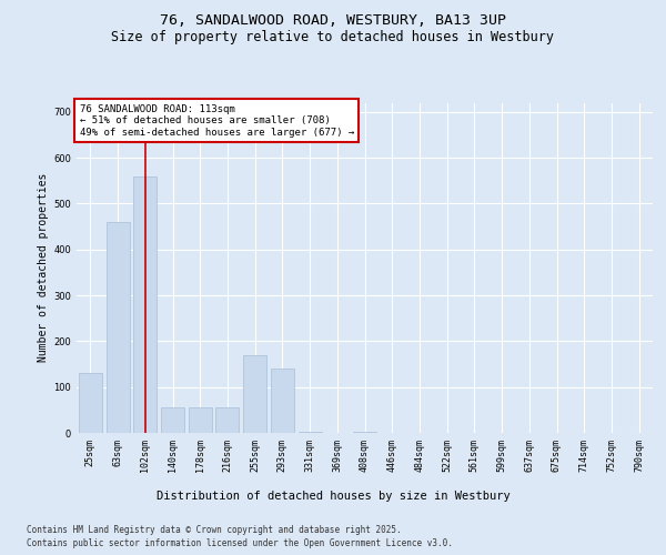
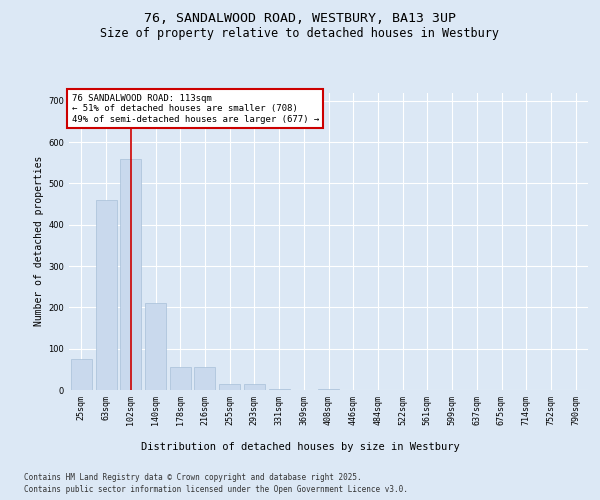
25sqm: 130 -> 75
140sqm: 55 -> 210
255sqm: 170 -> 15
293sqm: 140 -> 15
